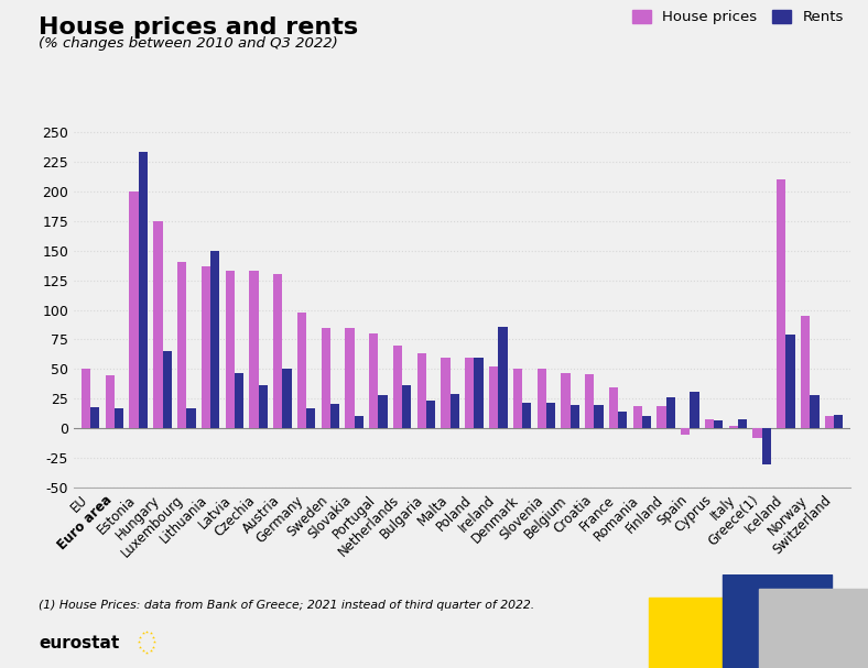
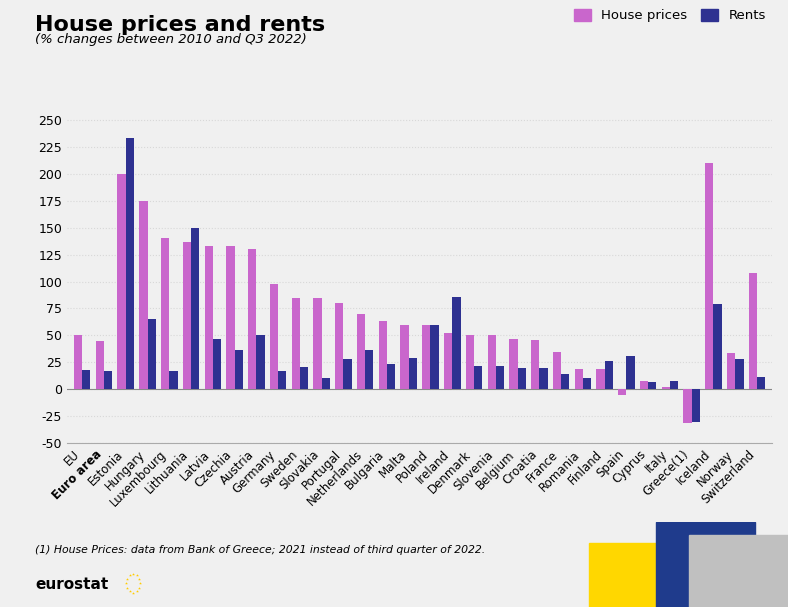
House prices/Greece(1): -8 -> -31
House prices/Norway: 95 -> 34
House prices/Switzerland: 10 -> 108
